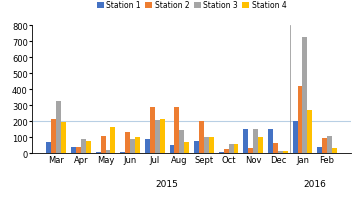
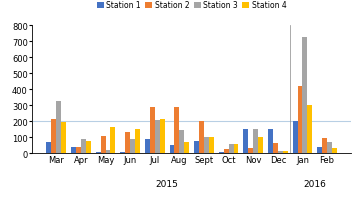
Station 4/Jun: 100 -> 160
Station 4/Jan: 270 -> 300
Station 3/Feb: 110 -> 70
